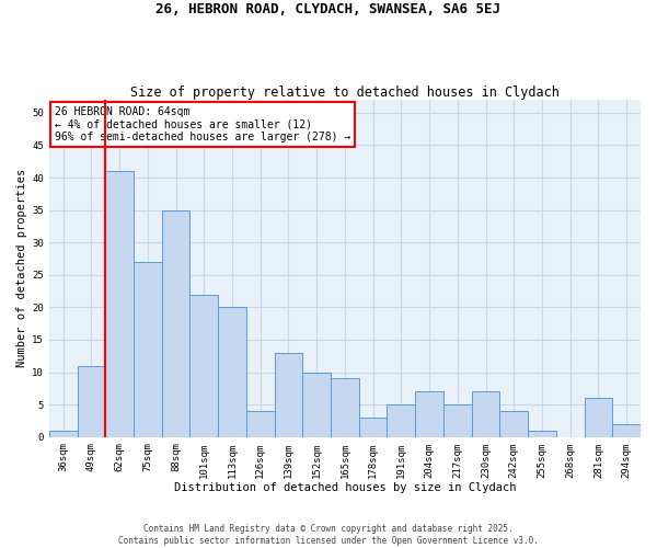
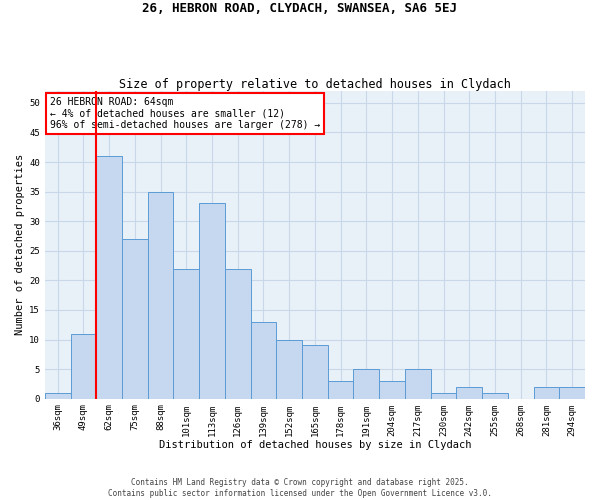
113sqm: 20 -> 33
126sqm: 4 -> 22
204sqm: 7 -> 3
230sqm: 7 -> 1
242sqm: 4 -> 2
281sqm: 6 -> 2
